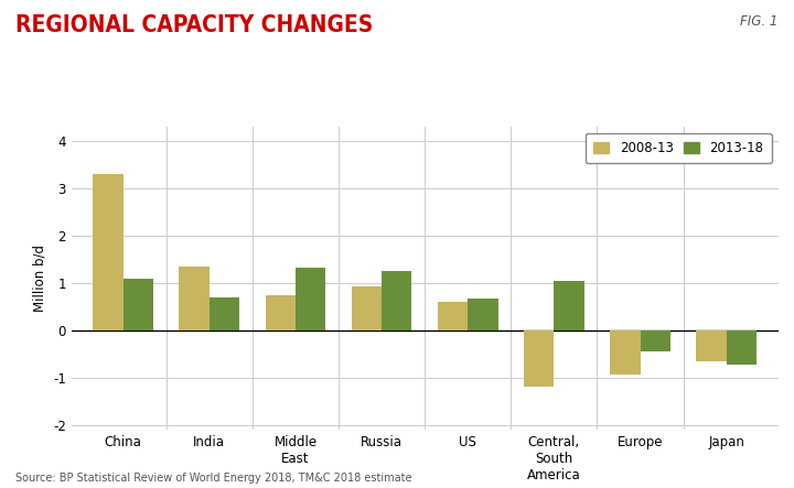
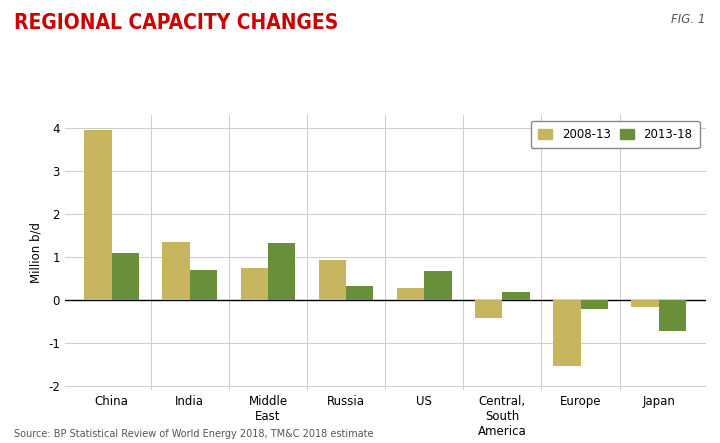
2008-13/China: 3.30 -> 3.95
2013-18/Russia: 1.25 -> 0.33
2008-13/US: 0.60 -> 0.28
2008-13/Central, South America: -1.20 -> -0.42
2013-18/Central, South America: 1.05 -> 0.17
2008-13/Europe: -0.95 -> -1.55
2013-18/Europe: -0.45 -> -0.22
2008-13/Japan: -0.65 -> -0.18
